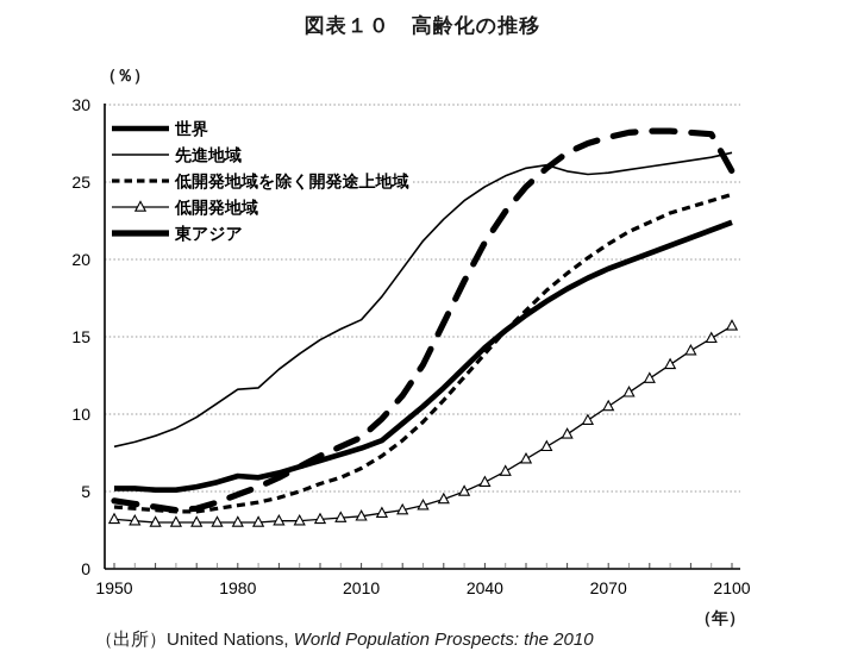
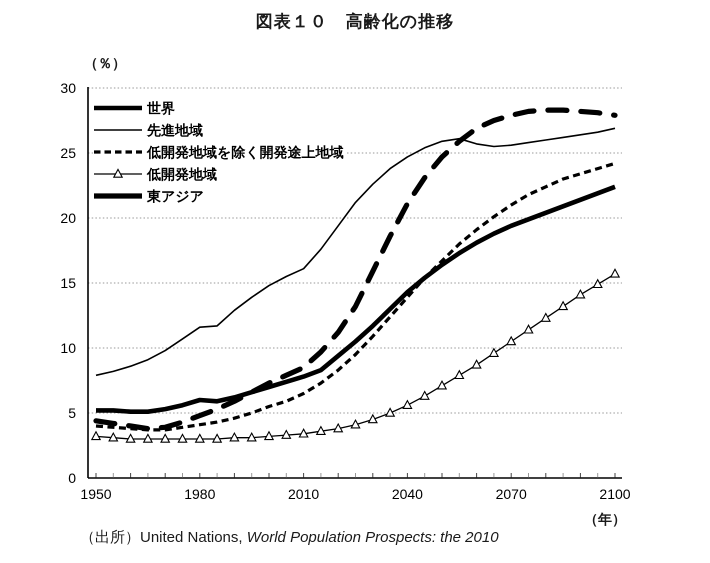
東アジア/2100: 25.7 -> 27.9
